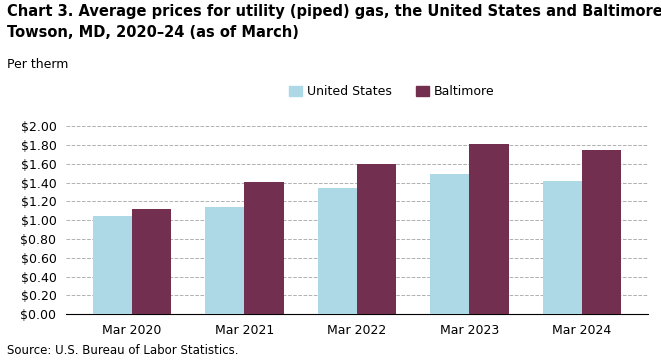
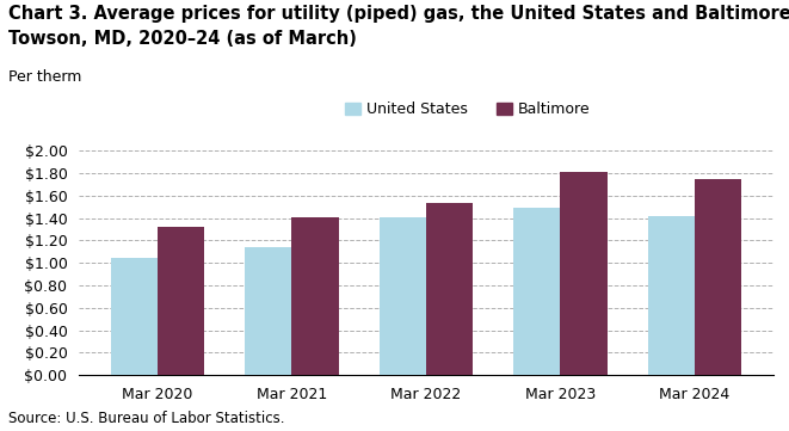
Baltimore/Mar 2020: $1.12 -> $1.32
United States/Mar 2022: $1.34 -> $1.41
Baltimore/Mar 2022: $1.60 -> $1.53
